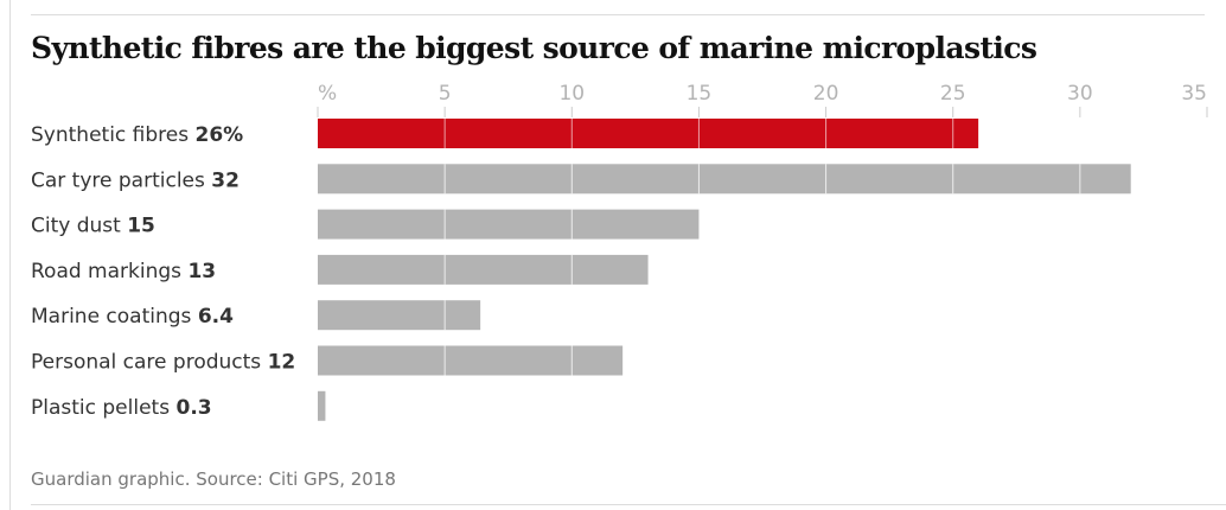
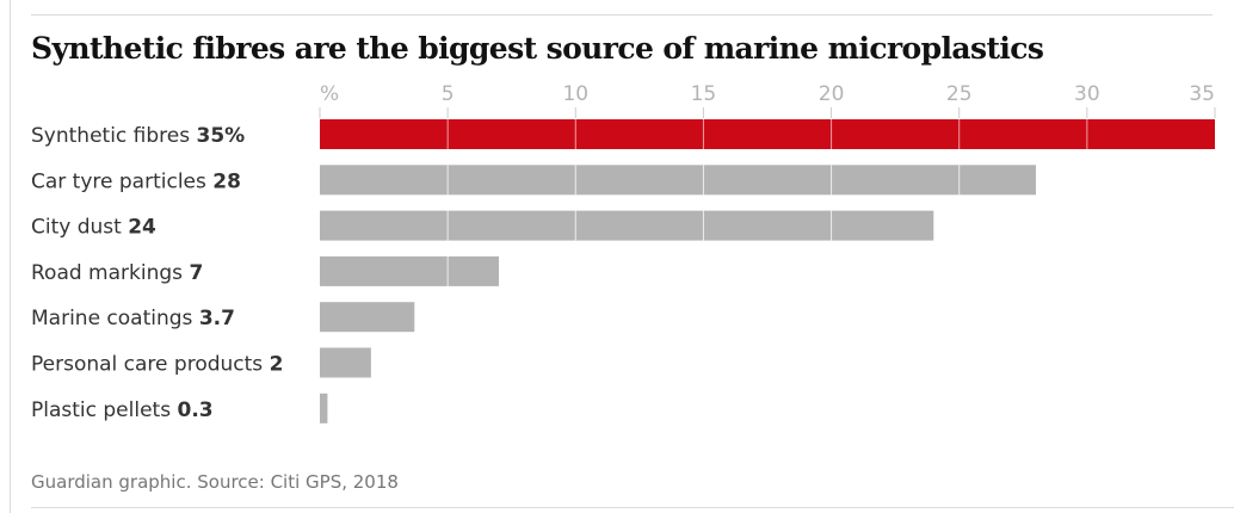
Synthetic fibres: 26% -> 35%
Car tyre particles: 32 -> 28
City dust: 15 -> 24
Road markings: 13 -> 7
Marine coatings: 6.4 -> 3.7
Personal care products: 12 -> 2
